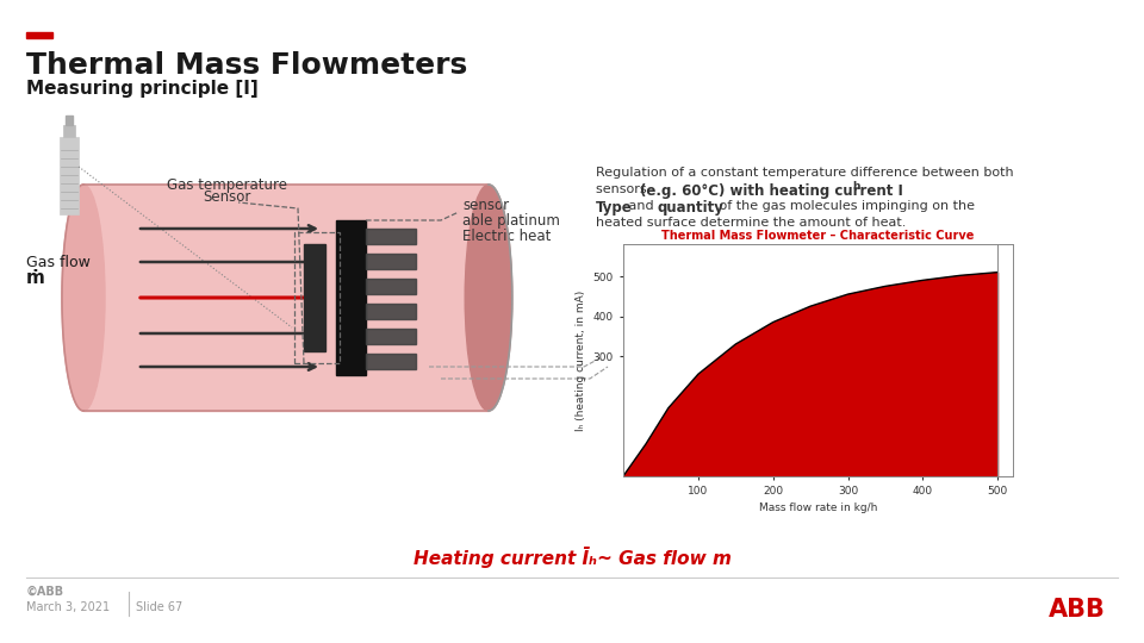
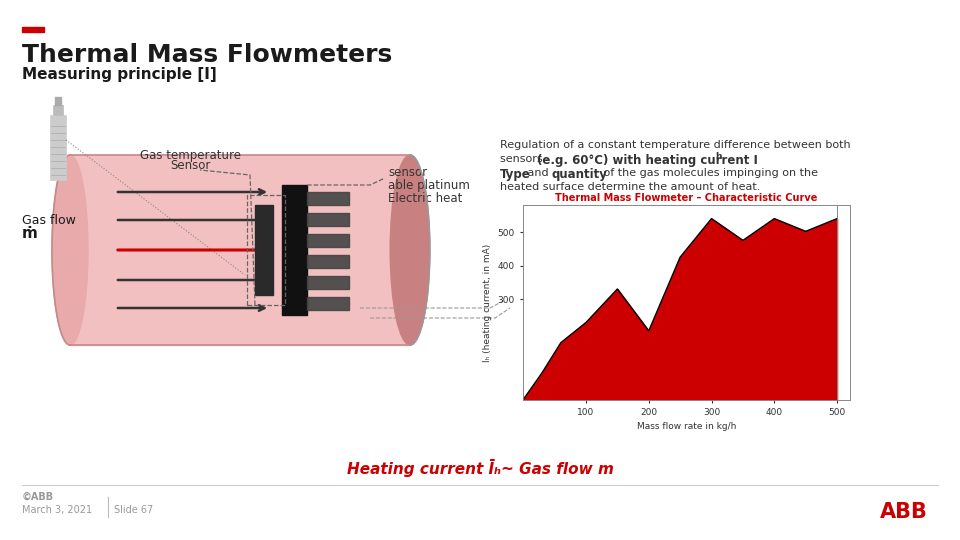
Thermal Mass Flowmeter – Characteristic Curve/100: 255 -> 230
Thermal Mass Flowmeter – Characteristic Curve/200: 385 -> 205
Thermal Mass Flowmeter – Characteristic Curve/300: 455 -> 540
Thermal Mass Flowmeter – Characteristic Curve/400: 490 -> 540
Thermal Mass Flowmeter – Characteristic Curve/500: 510 -> 540
